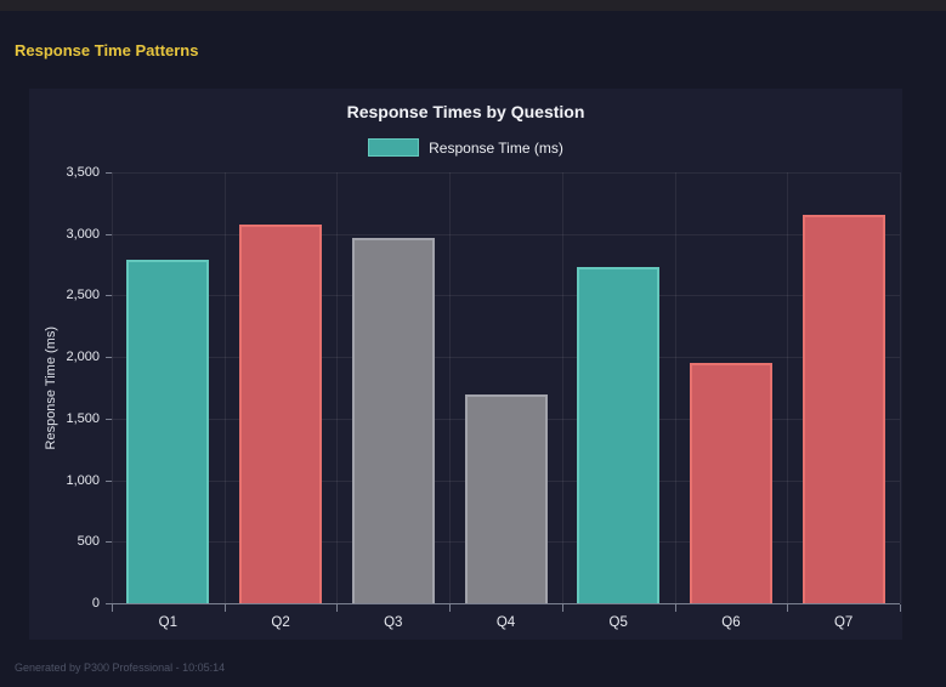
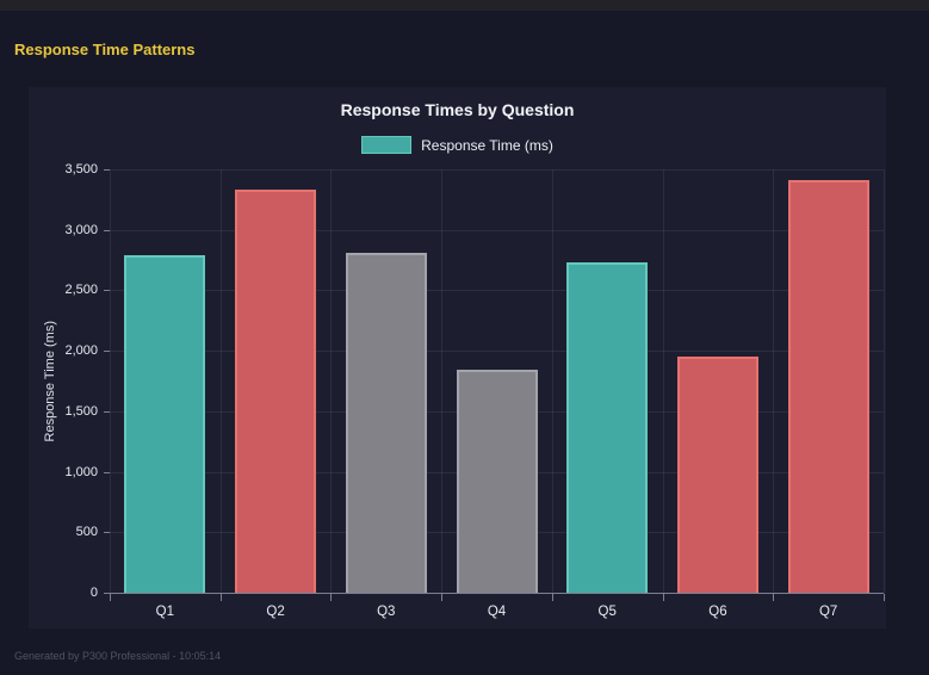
Q2: 3080 -> 3330
Q3: 2970 -> 2810
Q4: 1700 -> 1840
Q7: 3160 -> 3410
